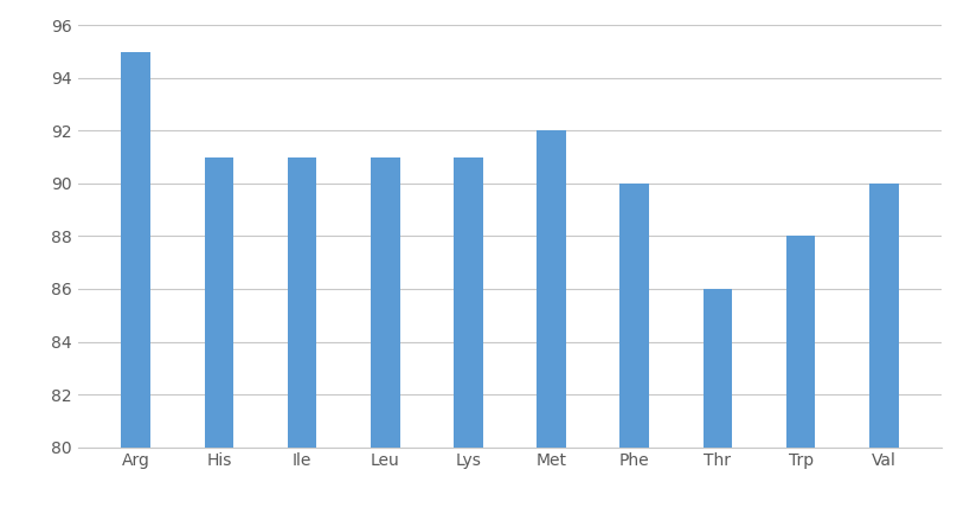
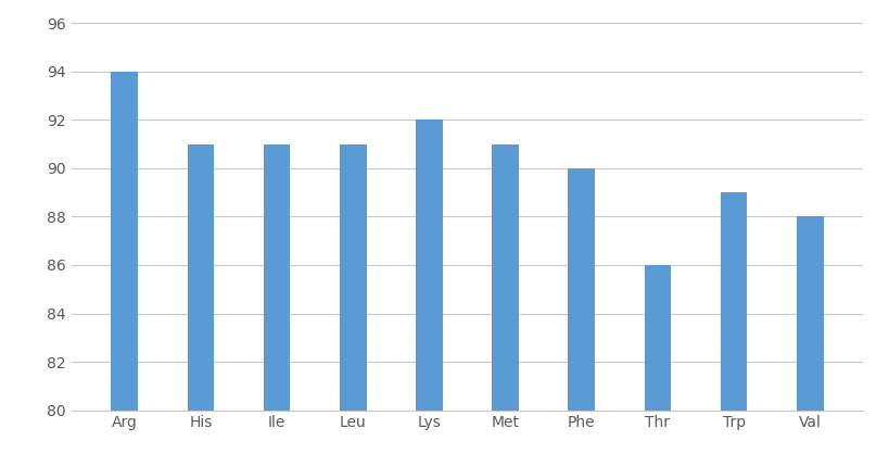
Arg: 95 -> 94
Lys: 91 -> 92
Met: 92 -> 91
Trp: 88 -> 89
Val: 90 -> 88
